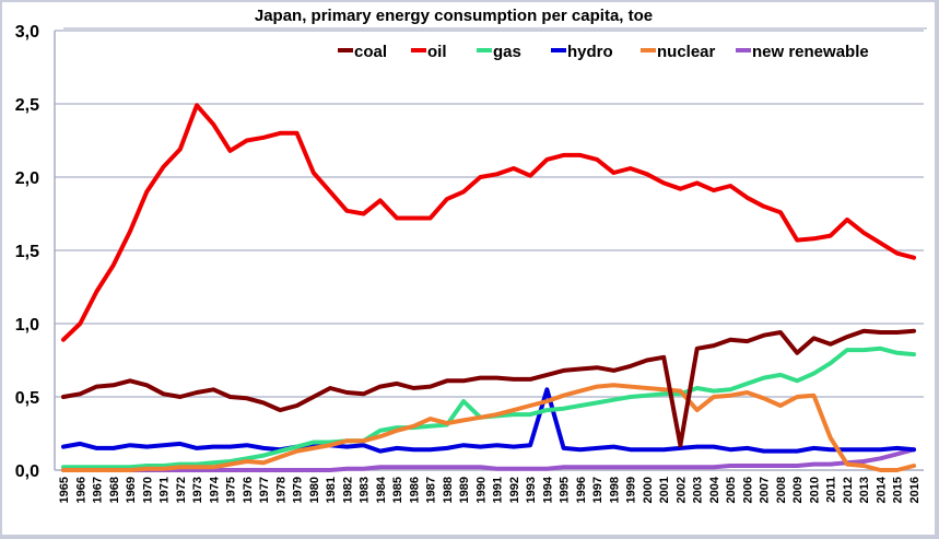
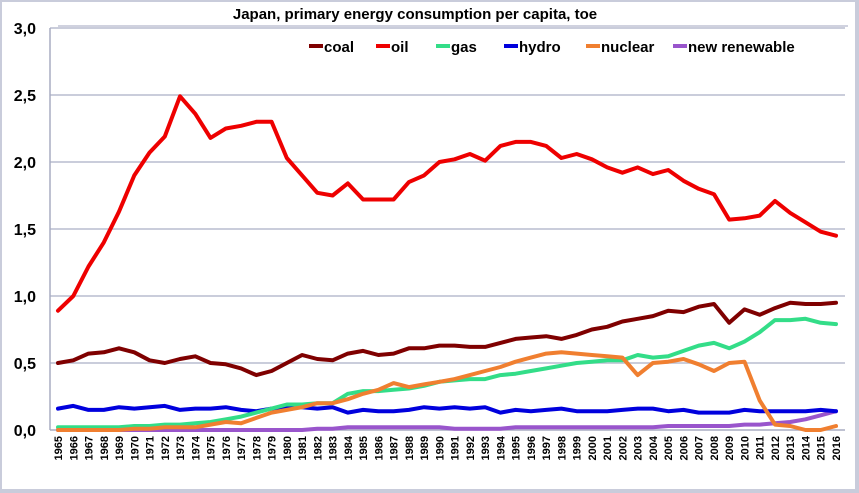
gas/1989: 0,47 -> 0,33
hydro/1994: 0,55 -> 0,13
coal/2002: 0,17 -> 0,81
